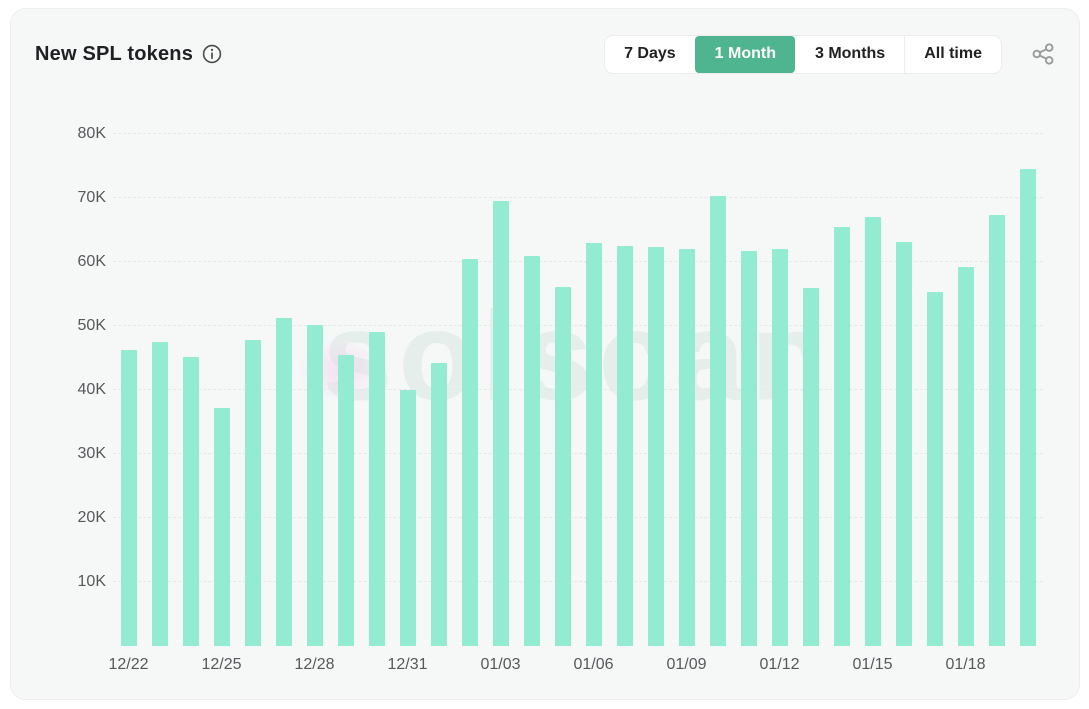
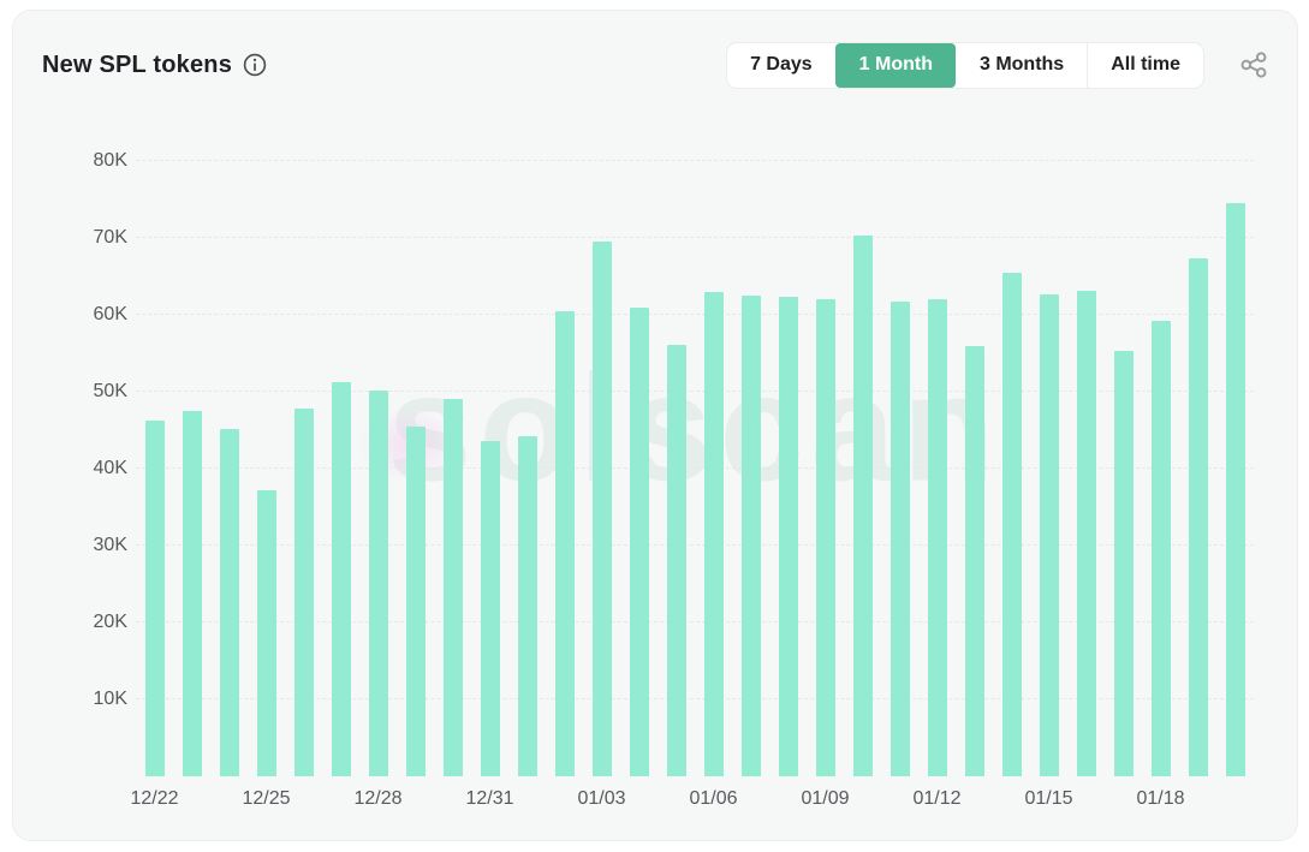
12/31: 40K -> 44K
01/15: 67K -> 63K
